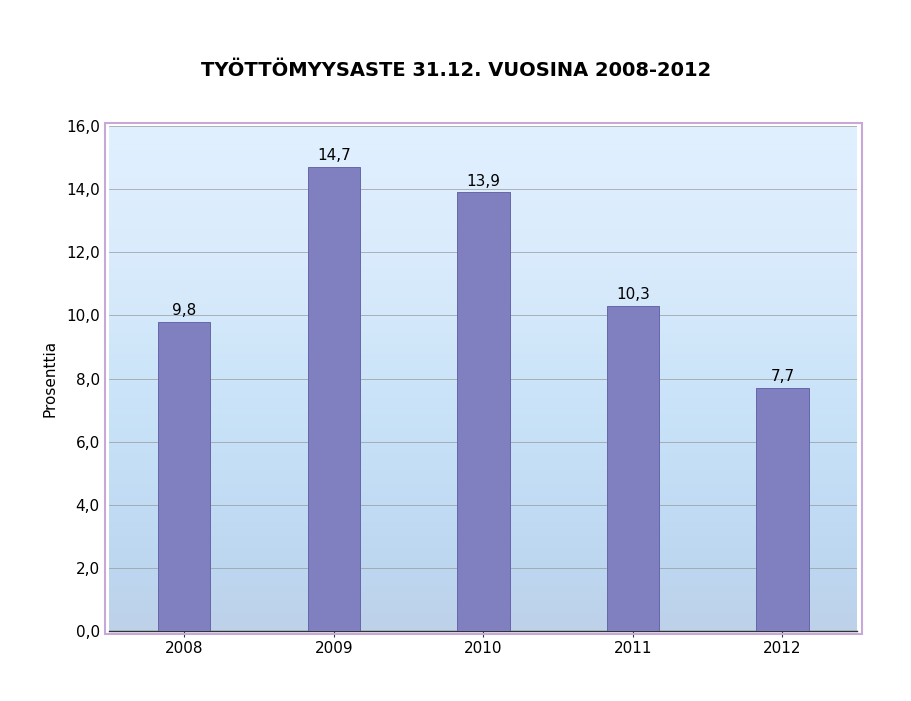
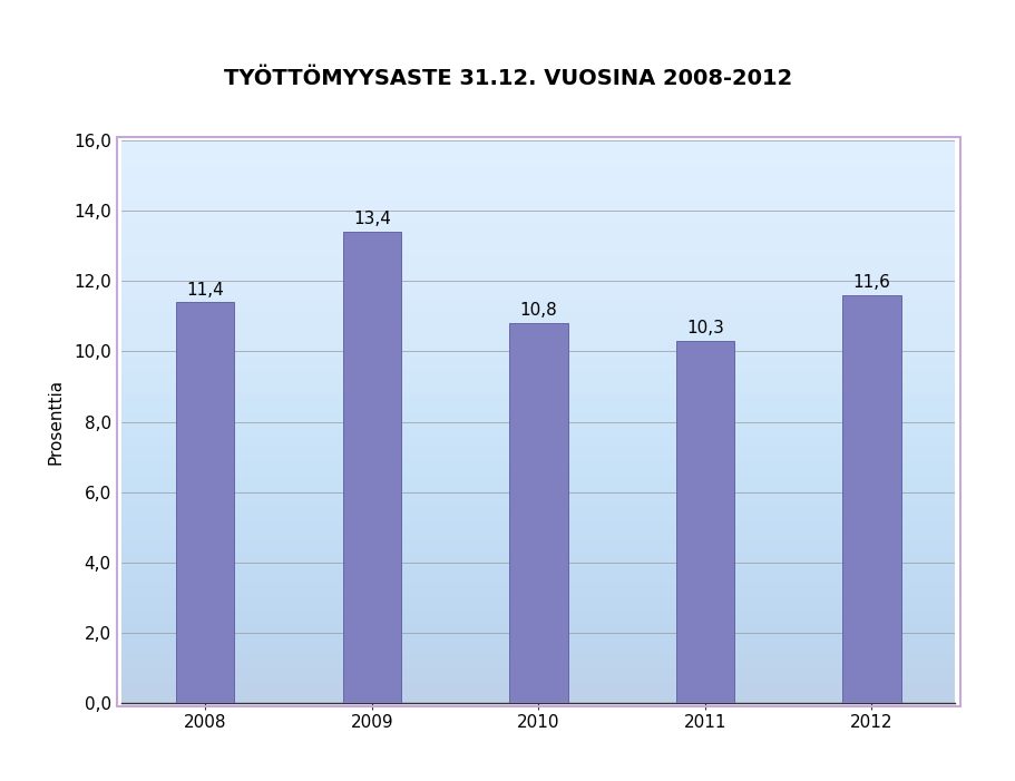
2008: 9,8 -> 11,4
2009: 14,7 -> 13,4
2010: 13,9 -> 10,8
2012: 7,7 -> 11,6
